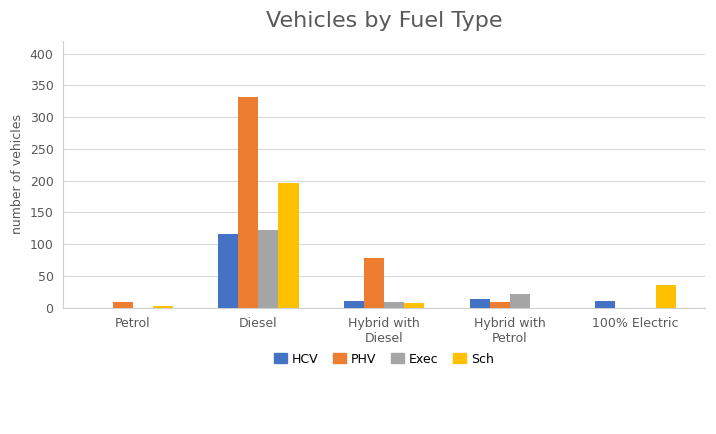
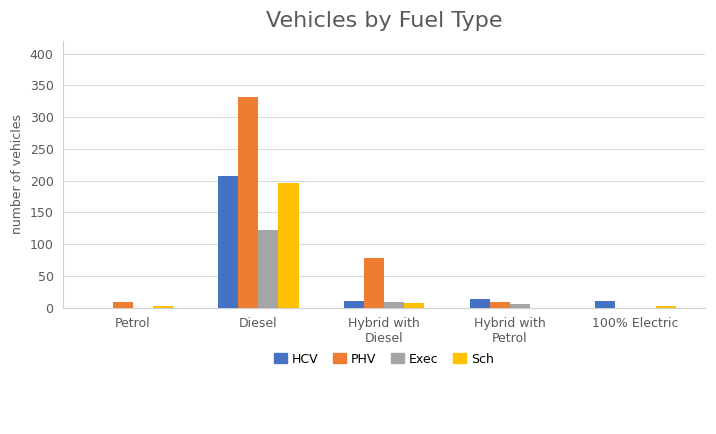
HCV/Diesel: 116 -> 208
Exec/Hybrid with Petrol: 22 -> 5
Sch/100% Electric: 36 -> 2
